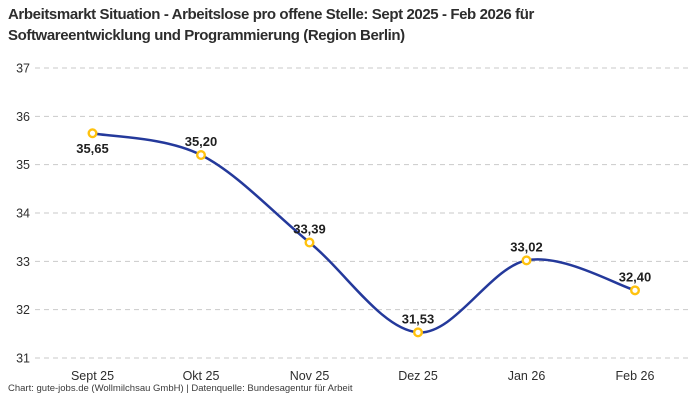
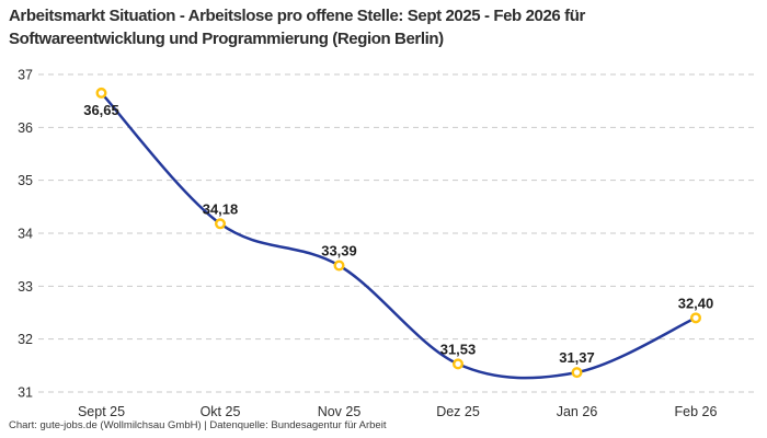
Sept 25: 35,65 -> 36,65
Okt 25: 35,20 -> 34,18
Jan 26: 33,02 -> 31,37
